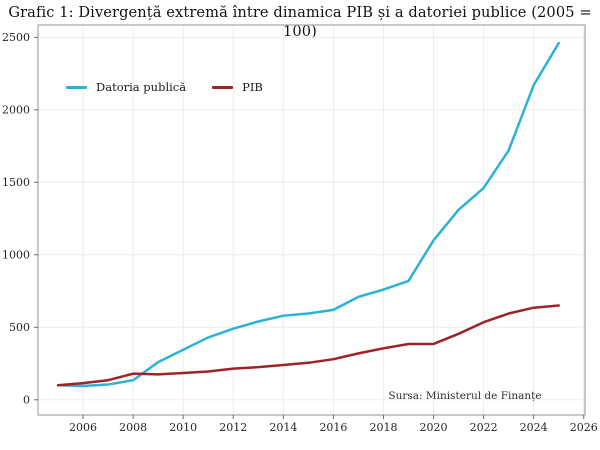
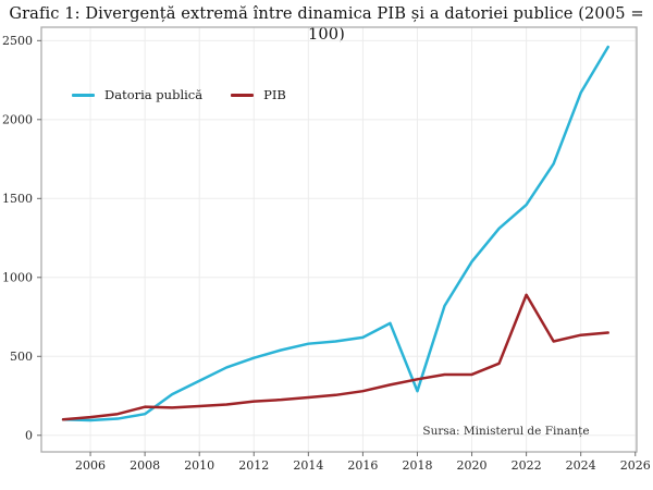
Datoria publică/2018: 760 -> 280
PIB/2022: 540 -> 890
